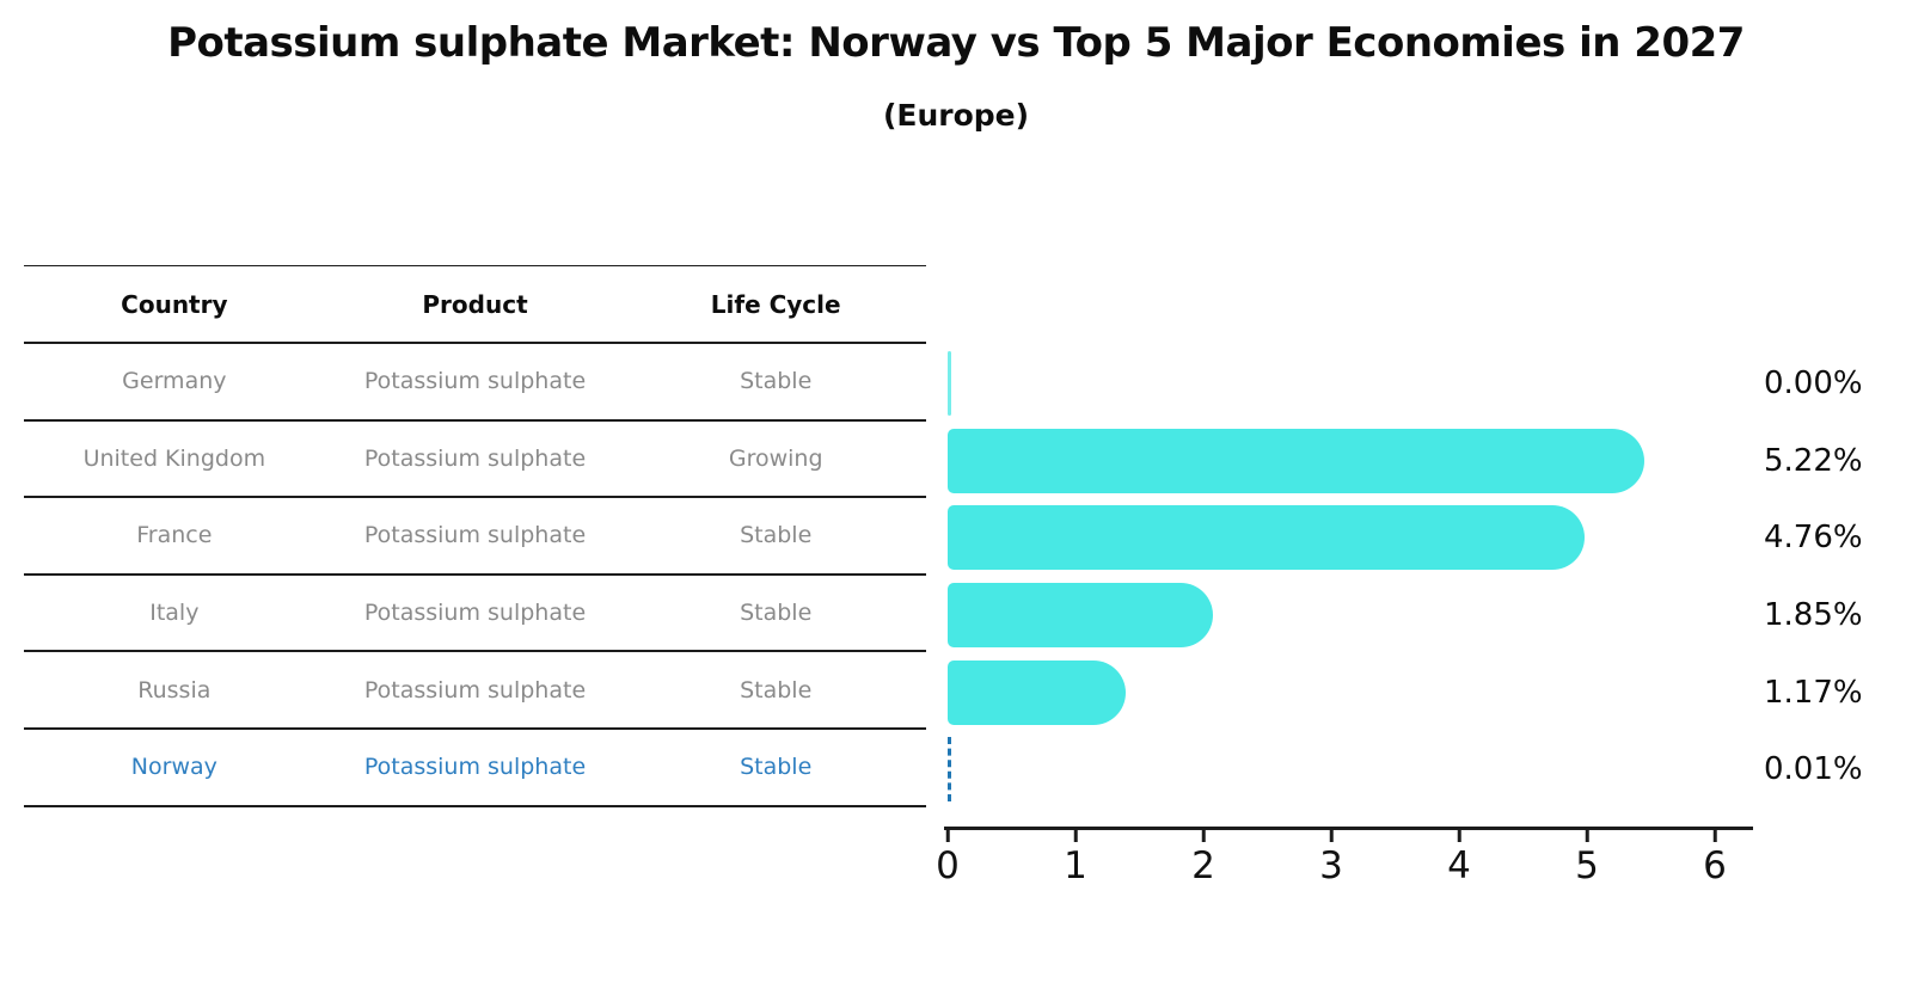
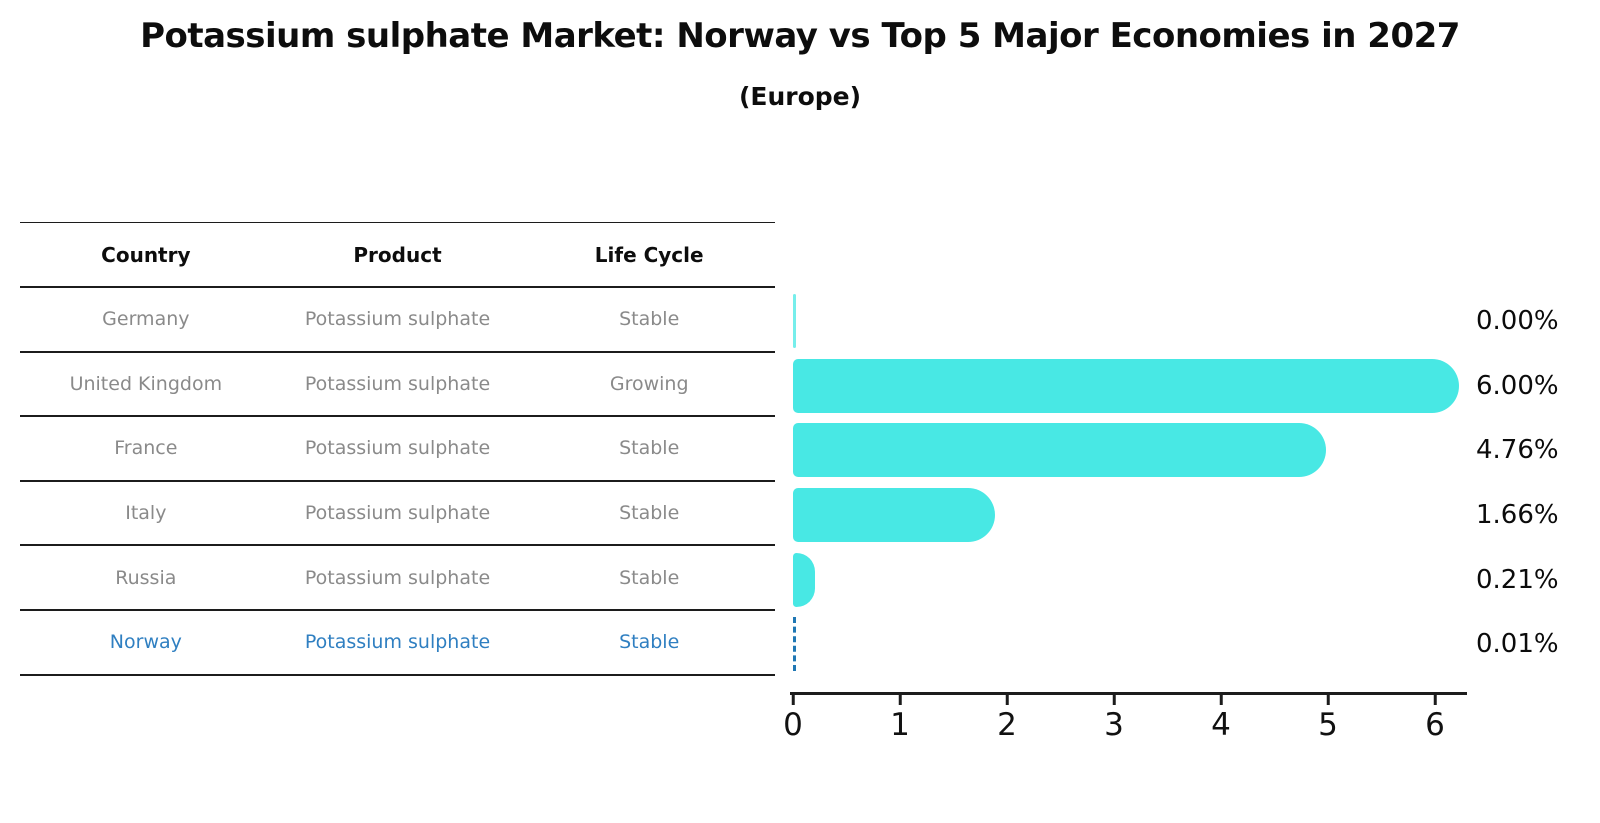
United Kingdom: 5.22% -> 6.00%
Italy: 1.85% -> 1.66%
Russia: 1.17% -> 0.21%
